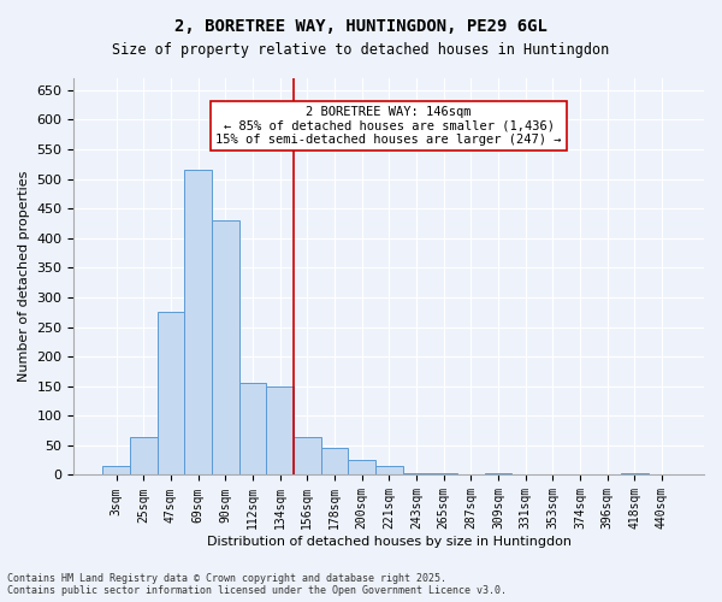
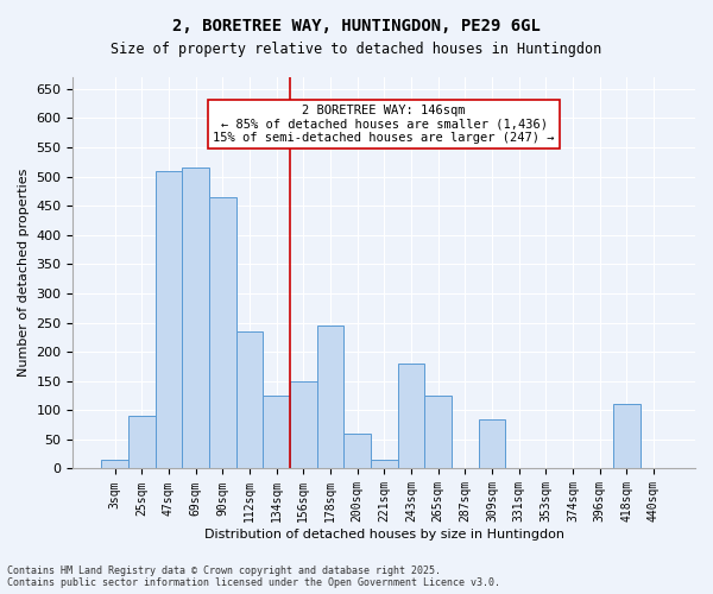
25sqm: 65 -> 90
47sqm: 275 -> 510
90sqm: 430 -> 465
112sqm: 155 -> 235
134sqm: 150 -> 125
156sqm: 65 -> 150
178sqm: 45 -> 245
200sqm: 25 -> 60
243sqm: 3 -> 180
265sqm: 3 -> 125
309sqm: 3 -> 85
418sqm: 3 -> 110
